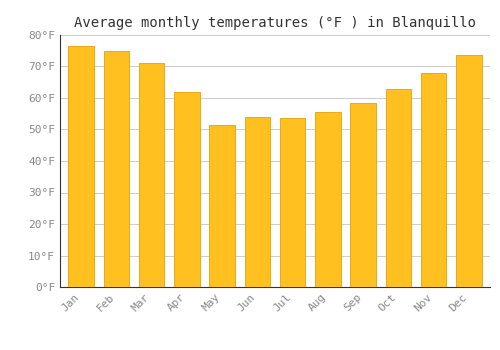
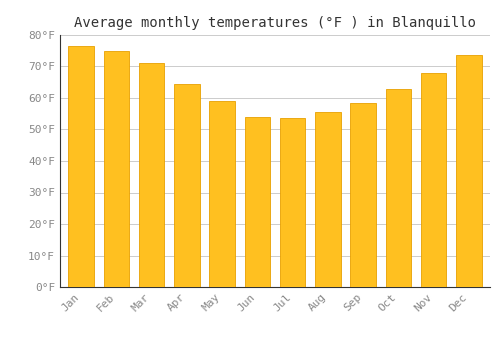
Apr: 62.0°F -> 64.5°F
May: 51.5°F -> 59.0°F
